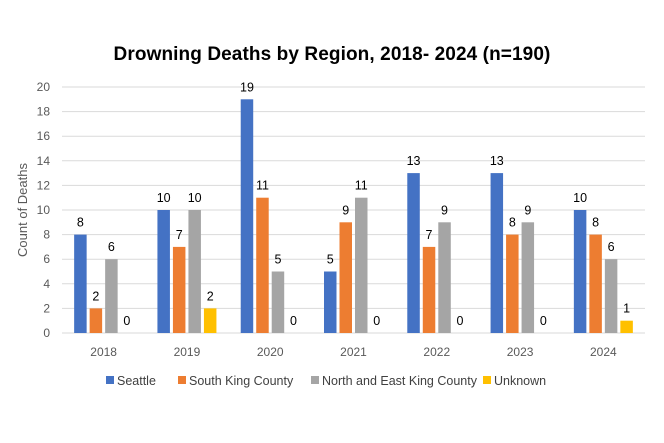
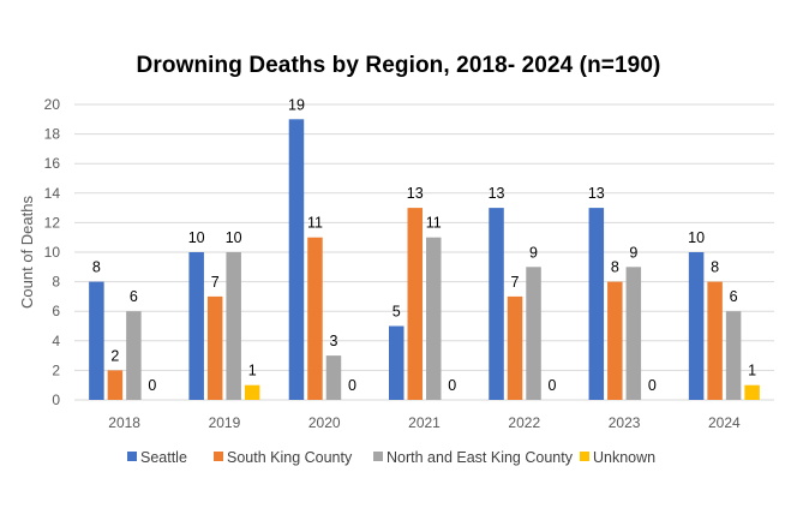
Unknown/2019: 2 -> 1
North and East King County/2020: 5 -> 3
South King County/2021: 9 -> 13
